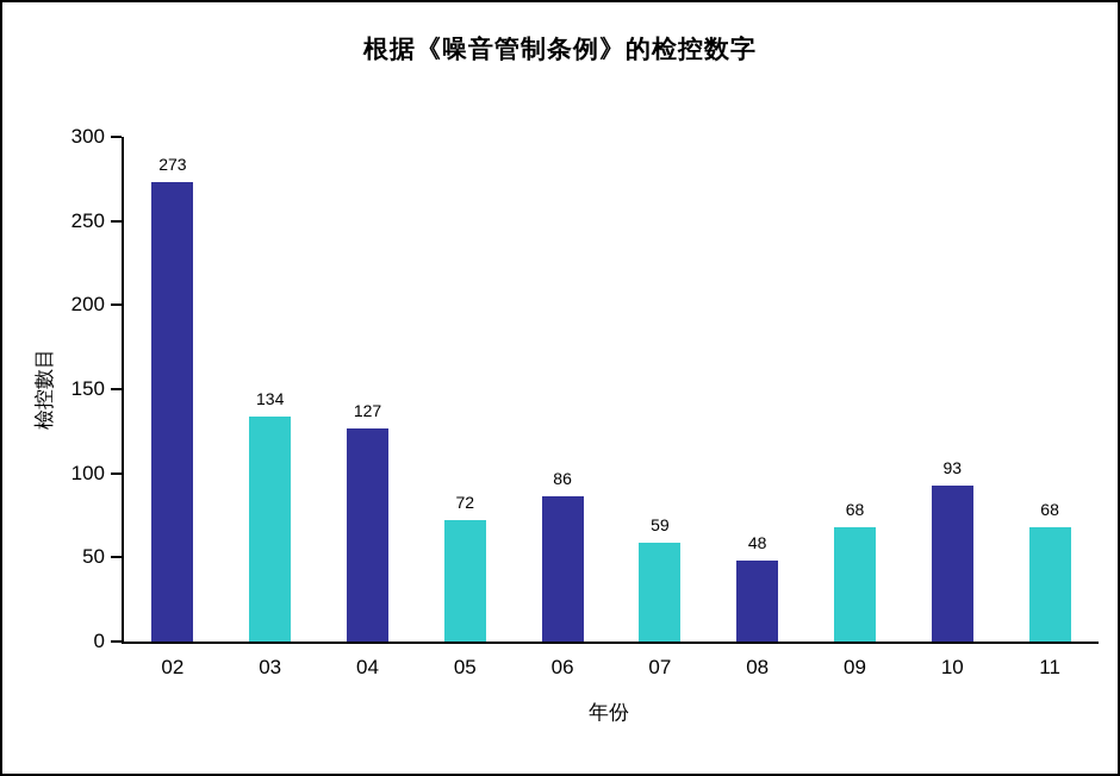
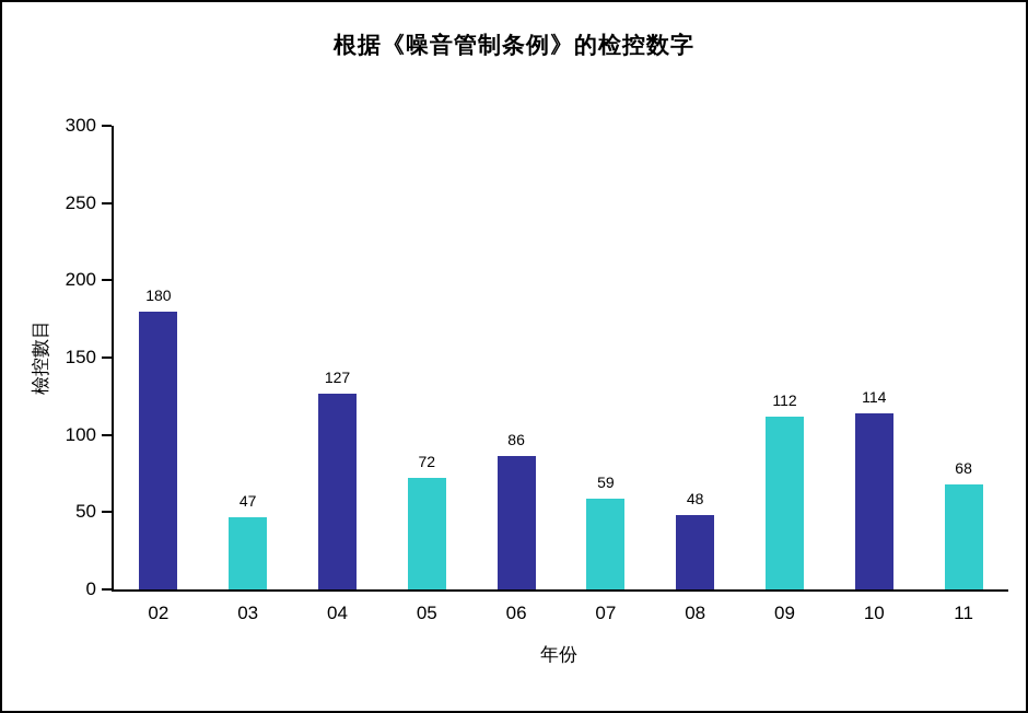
02: 273 -> 180
03: 134 -> 47
09: 68 -> 112
10: 93 -> 114
